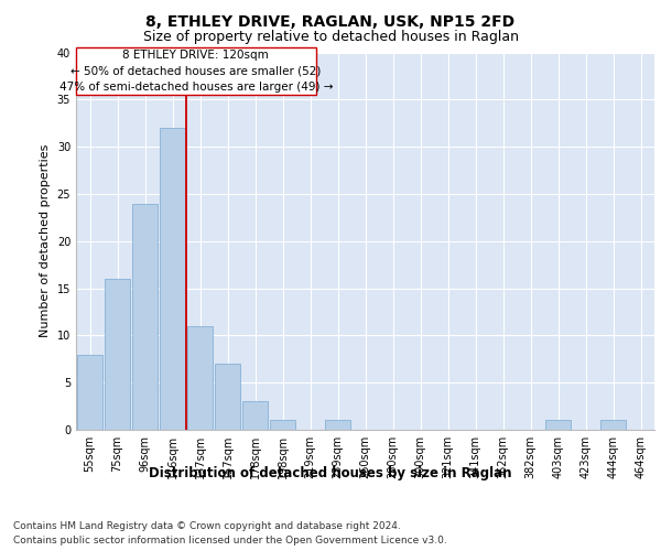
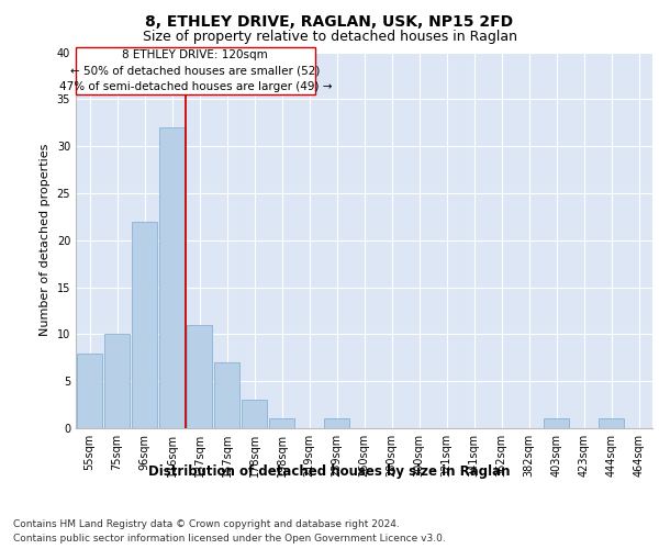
75sqm: 16 -> 10
96sqm: 24 -> 22
